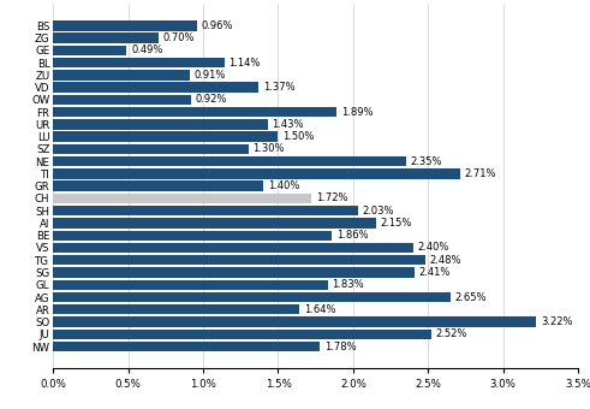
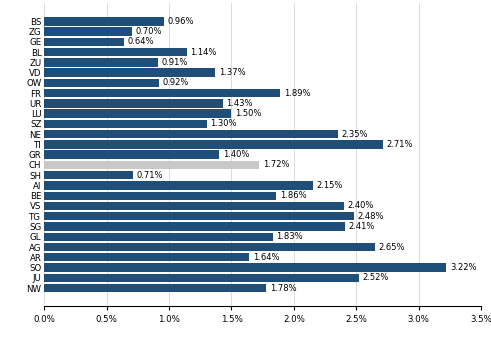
GE: 0.49% -> 0.64%
SH: 2.03% -> 0.71%
